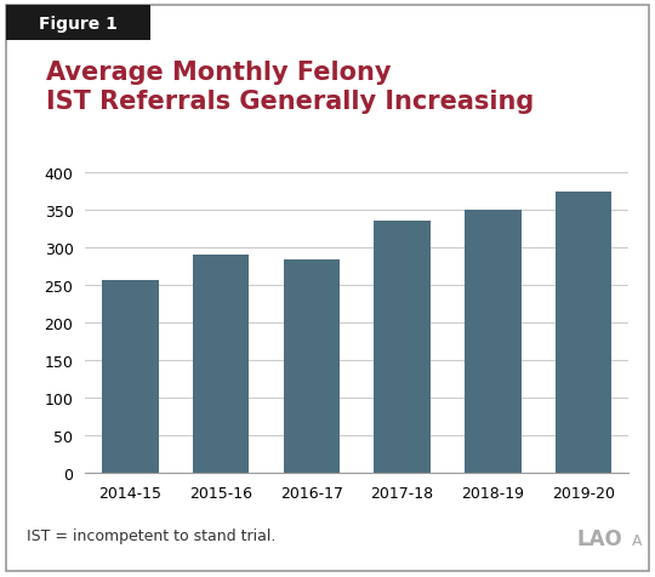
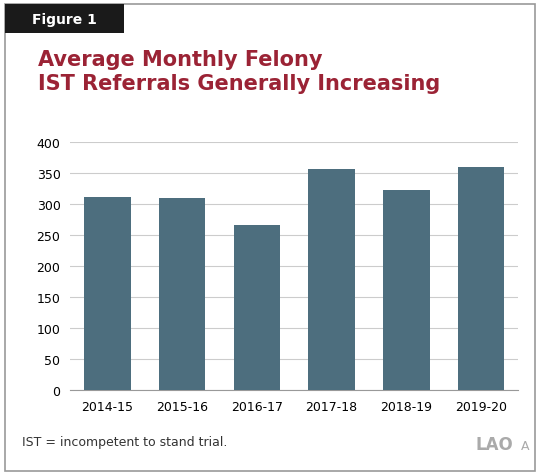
2014-15: 256 -> 312
2015-16: 291 -> 310
2016-17: 284 -> 266
2017-18: 336 -> 356
2018-19: 350 -> 322
2019-20: 375 -> 360
